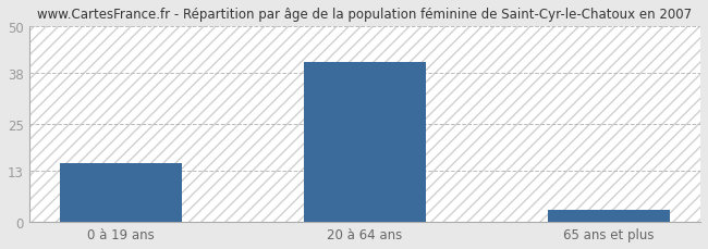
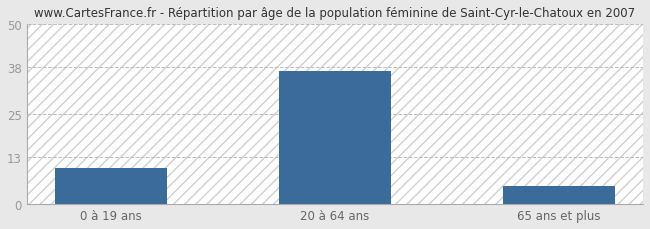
0 à 19 ans: 15 -> 10
20 à 64 ans: 41 -> 37
65 ans et plus: 3 -> 5
